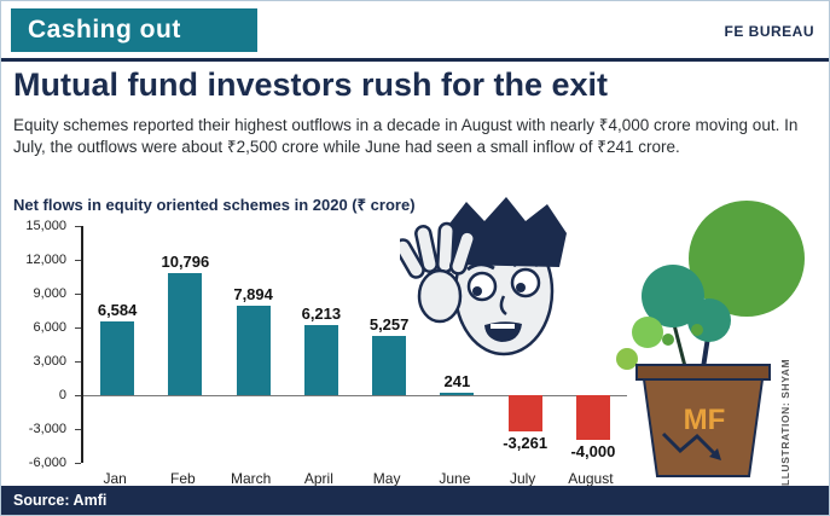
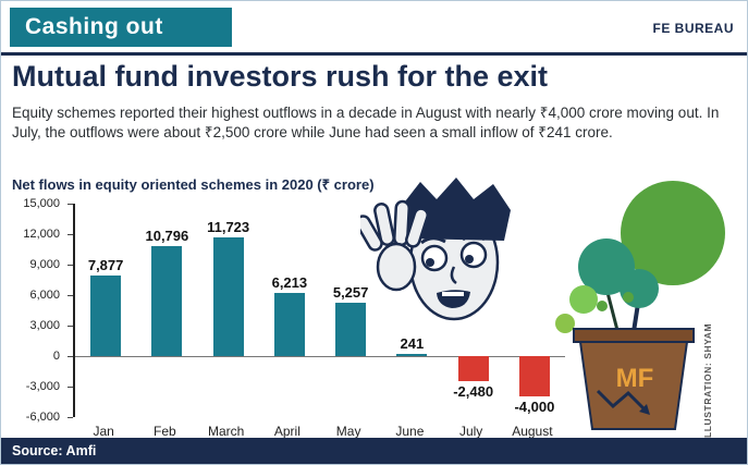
Jan: 6,584 -> 7,877
March: 7,894 -> 11,723
July: -3,261 -> -2,480
